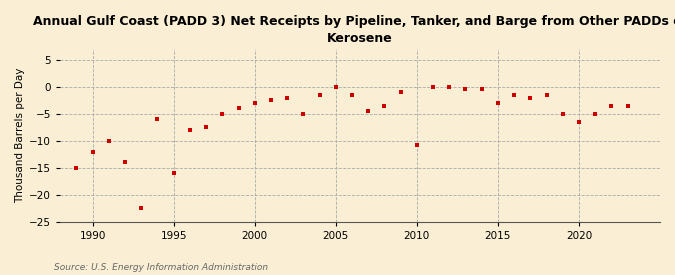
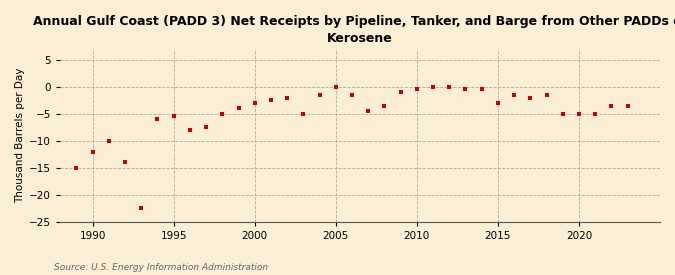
1995: -16.0 -> -5.5
2010: -10.8 -> -0.5
2020: -6.6 -> -5.0
